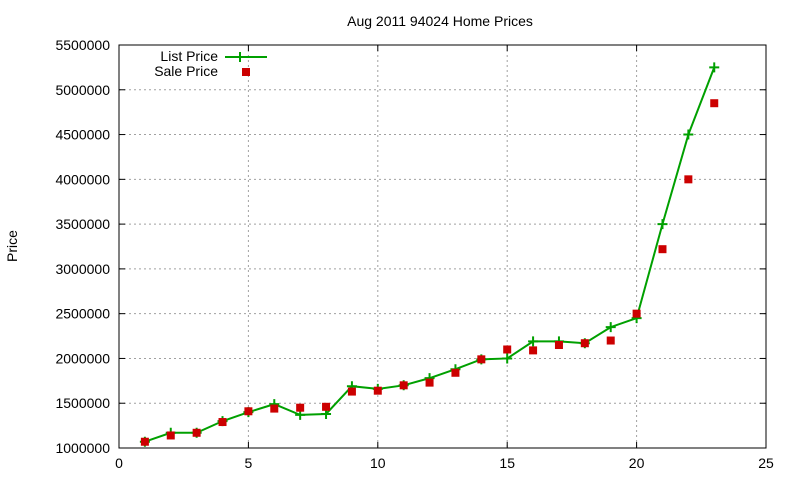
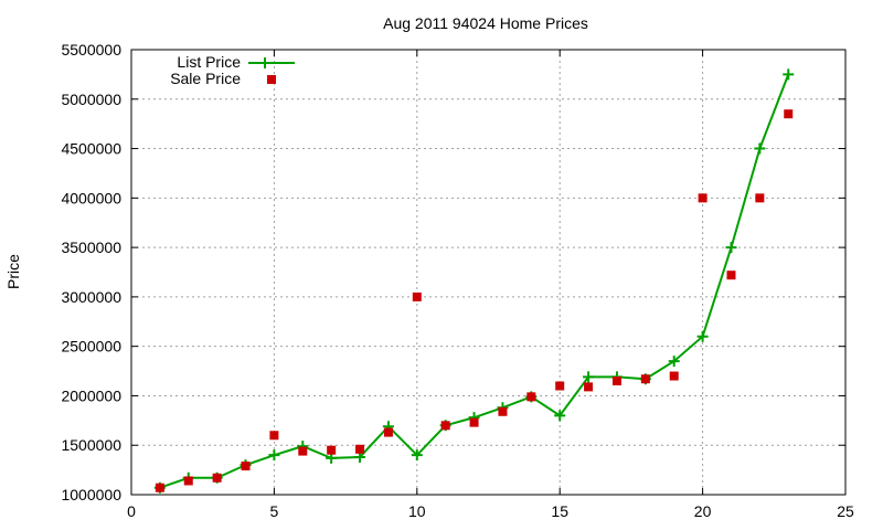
Sale Price/5: 1400000 -> 1600000
List Price/10: 1700000 -> 1400000
Sale Price/10: 1600000 -> 3000000
List Price/15: 2000000 -> 1800000
List Price/20: 2400000 -> 2600000
Sale Price/20: 2500000 -> 4000000
